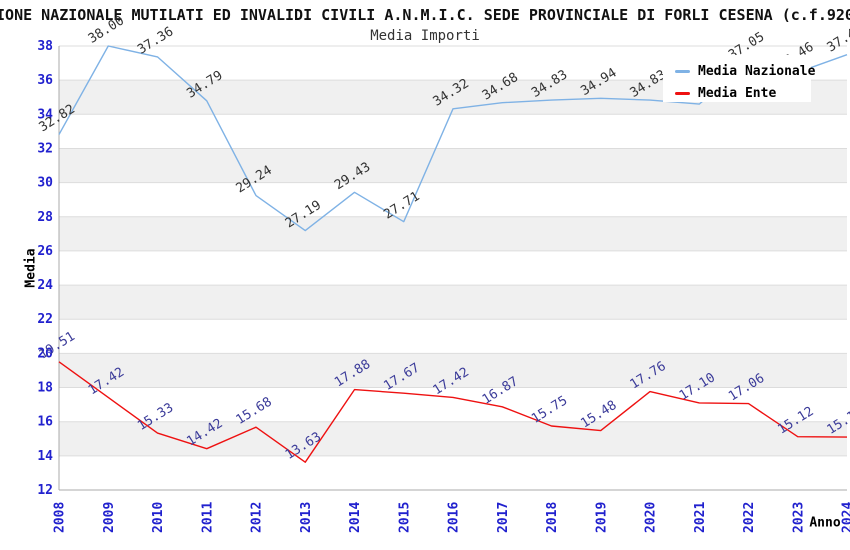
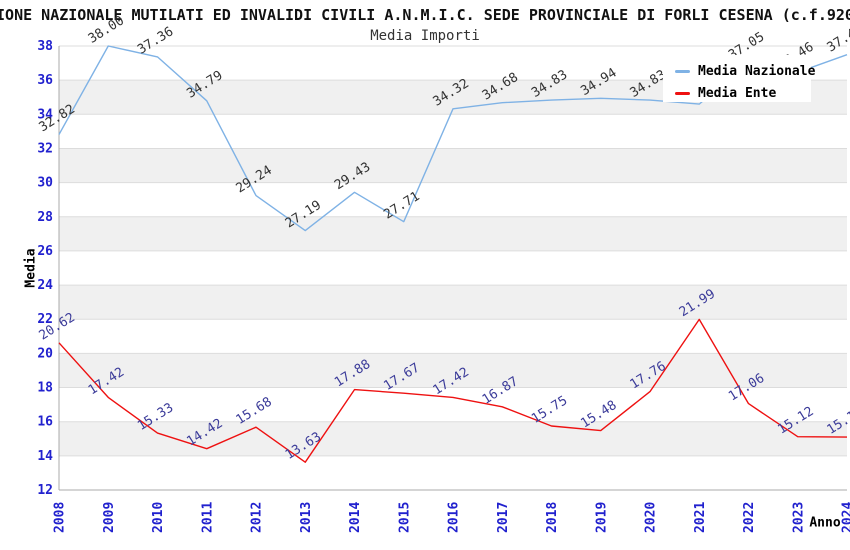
Media Ente/2008: 19.51 -> 20.62
Media Ente/2021: 17.10 -> 21.99
